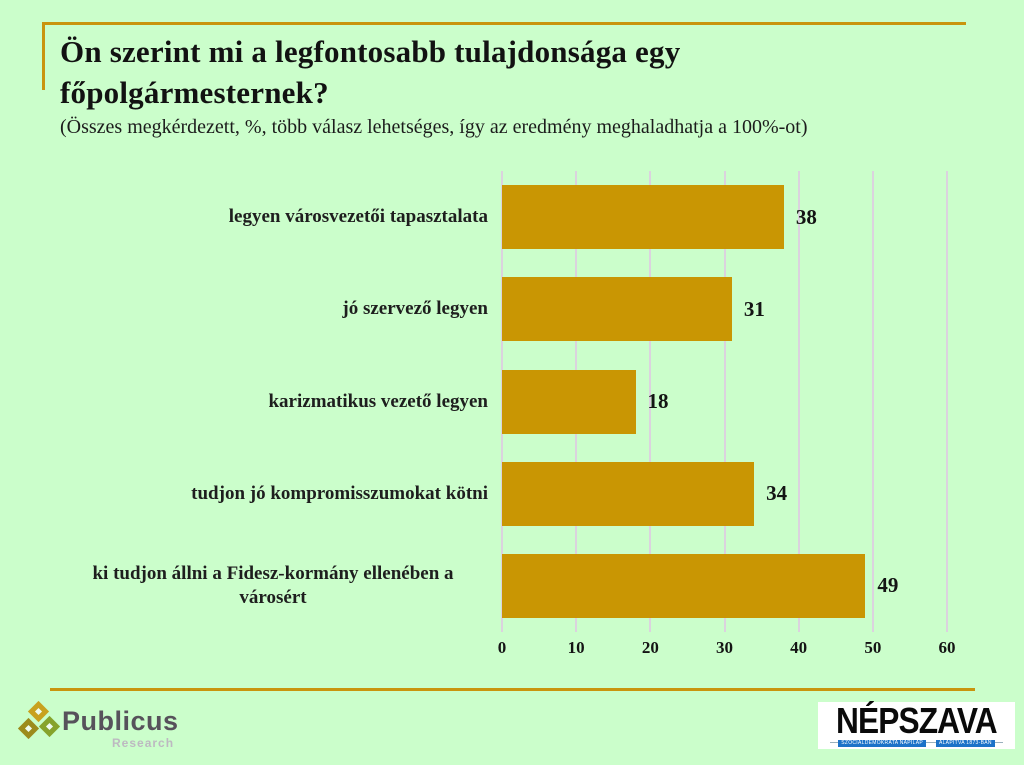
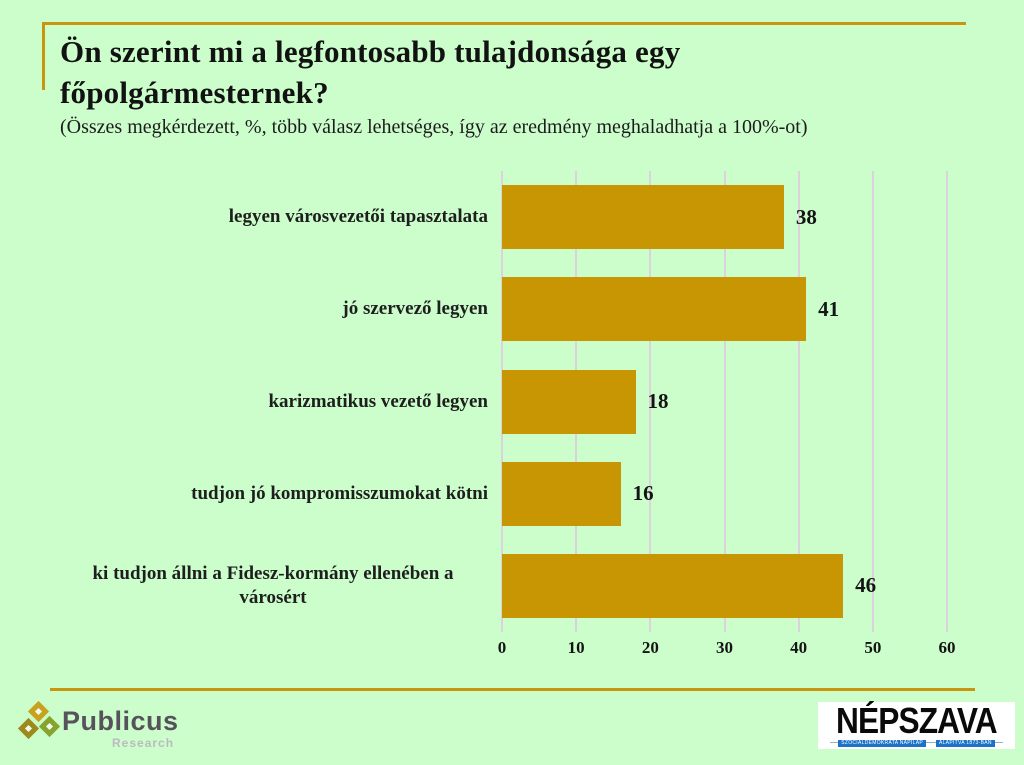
jó szervező legyen: 31 -> 41
tudjon jó kompromisszumokat kötni: 34 -> 16
ki tudjon állni a Fidesz-kormány ellenében a városért: 49 -> 46
